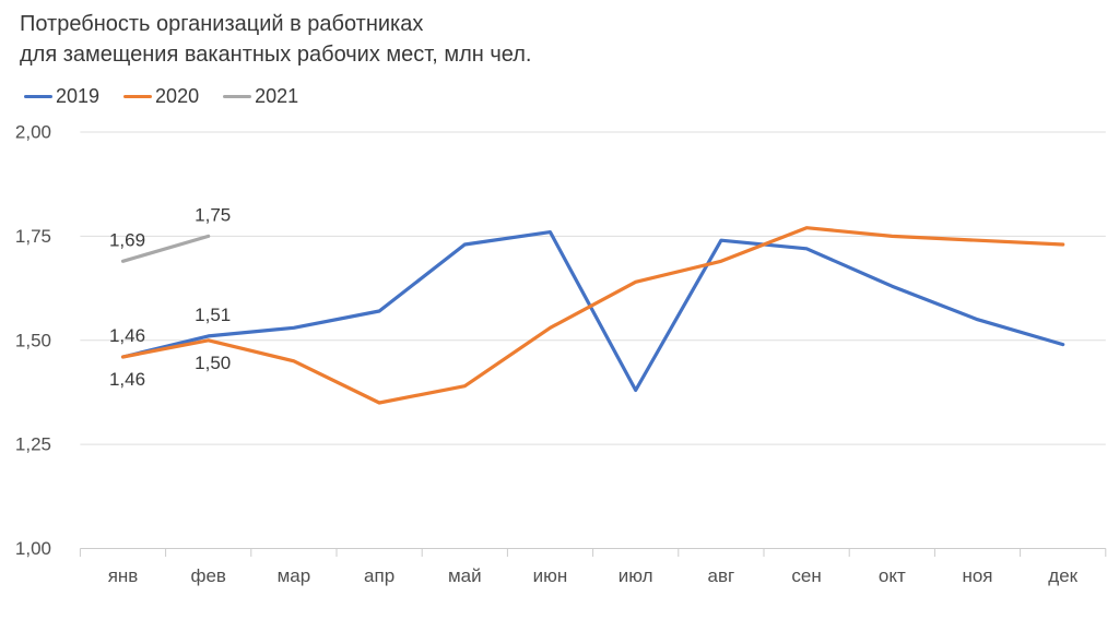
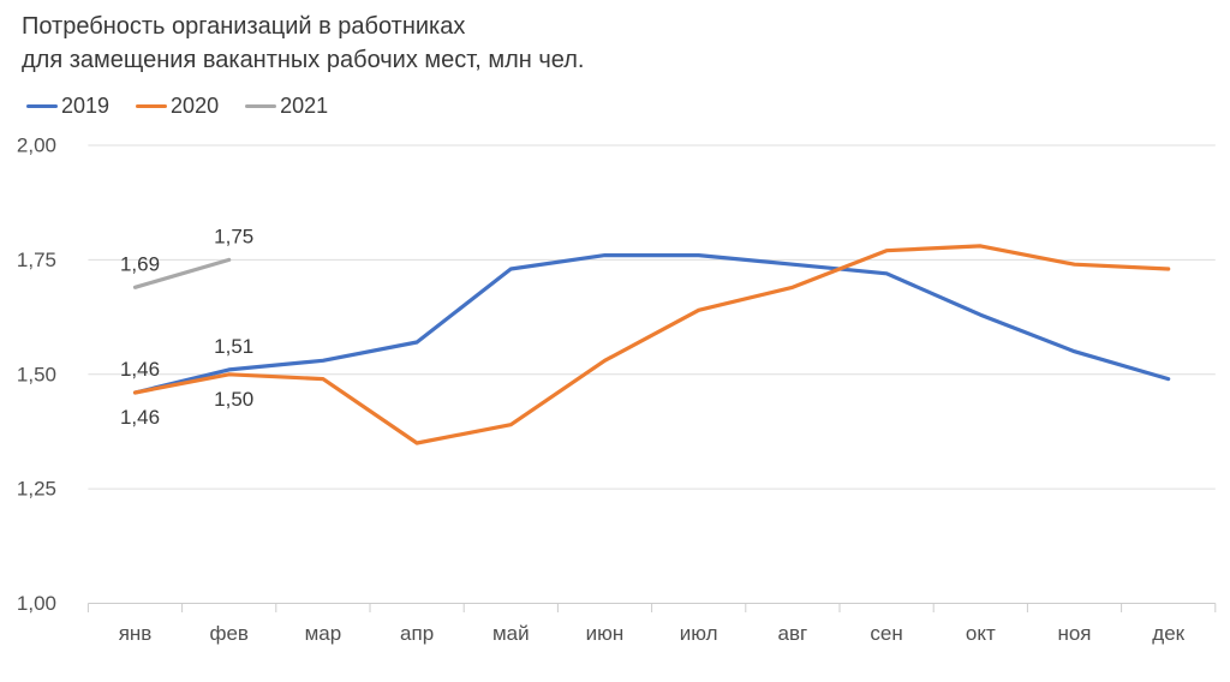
2020/мар: 1,45 -> 1,49
2019/июл: 1,38 -> 1,76
2020/окт: 1,75 -> 1,78
